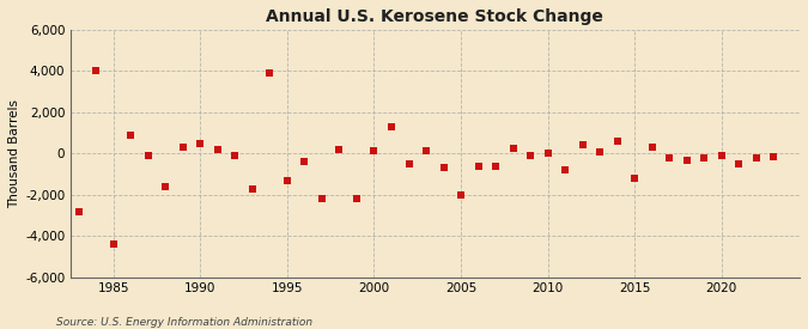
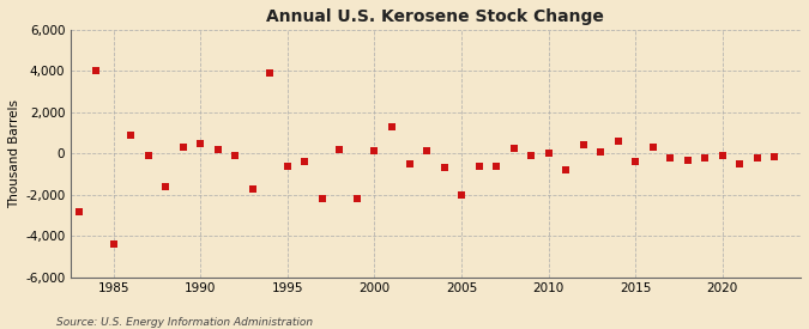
1995: -1,300 -> -600
2015: -1,200 -> -400
